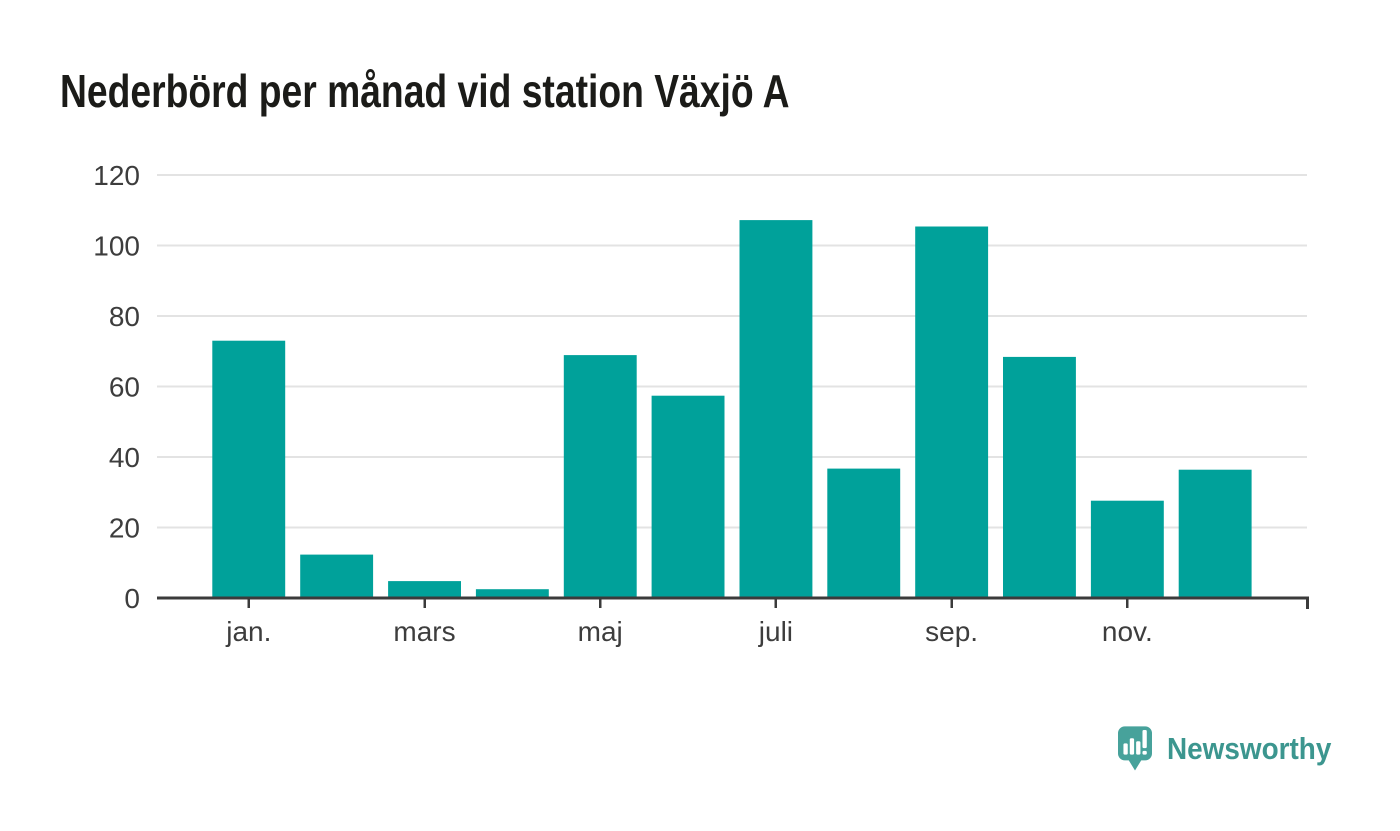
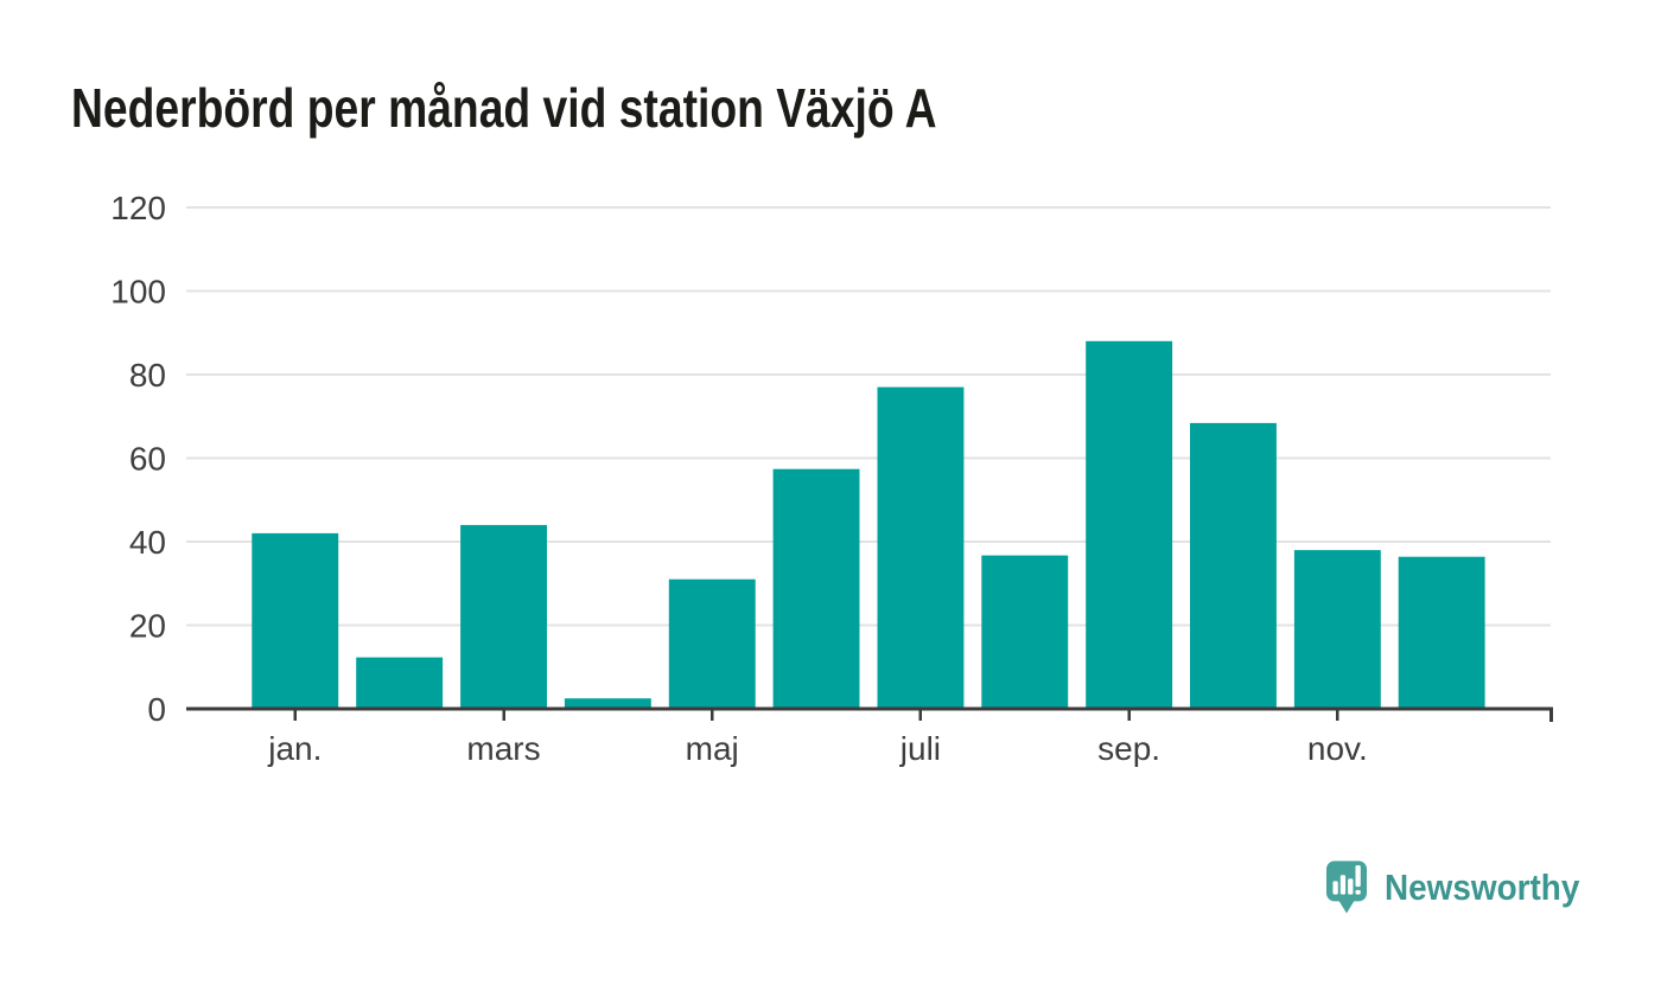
jan.: 73 -> 42
mars: 5 -> 44
maj: 69 -> 31
juli: 107 -> 77
sep.: 105 -> 88
nov.: 28 -> 38
